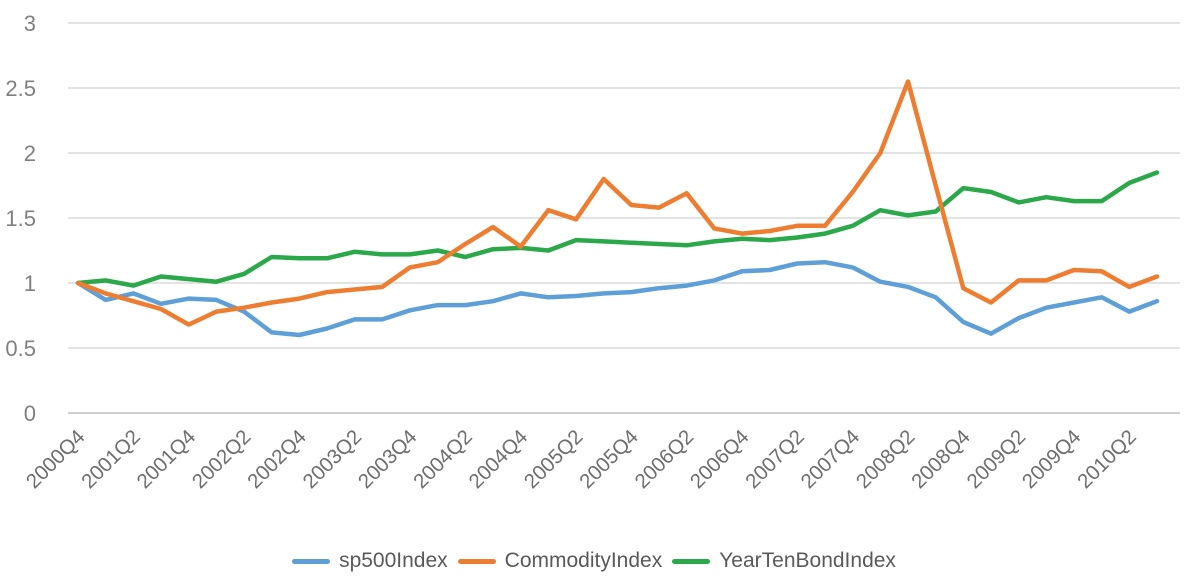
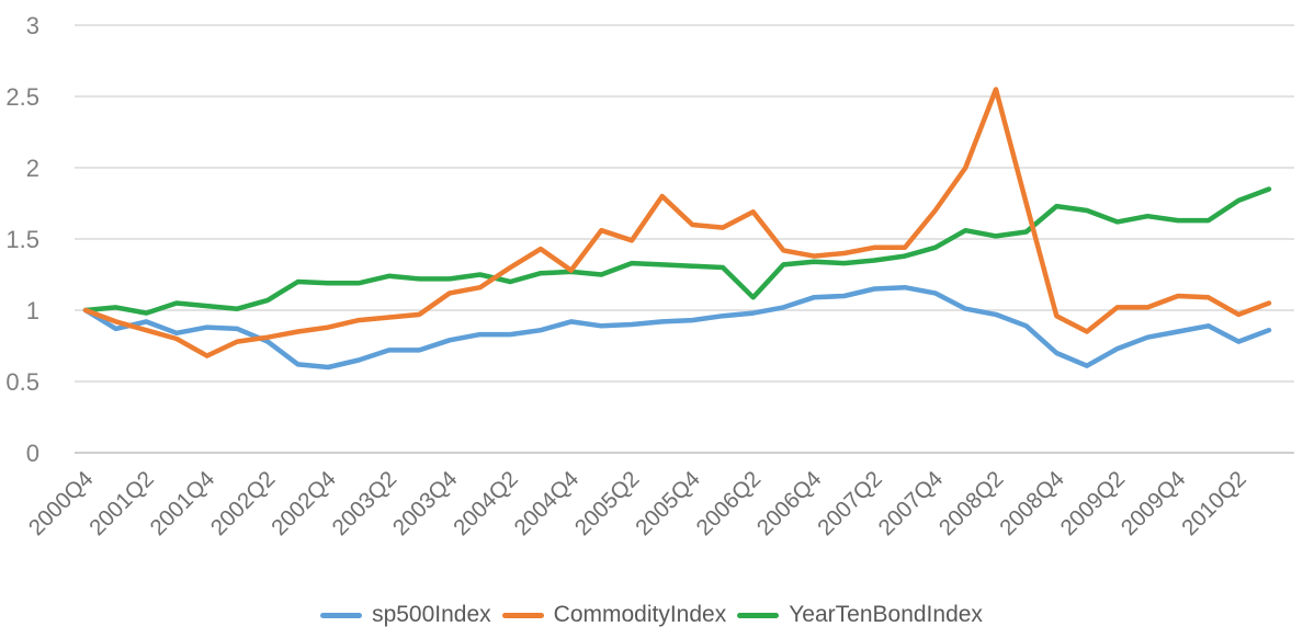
YearTenBondIndex/2006Q2: 1.29 -> 1.09
